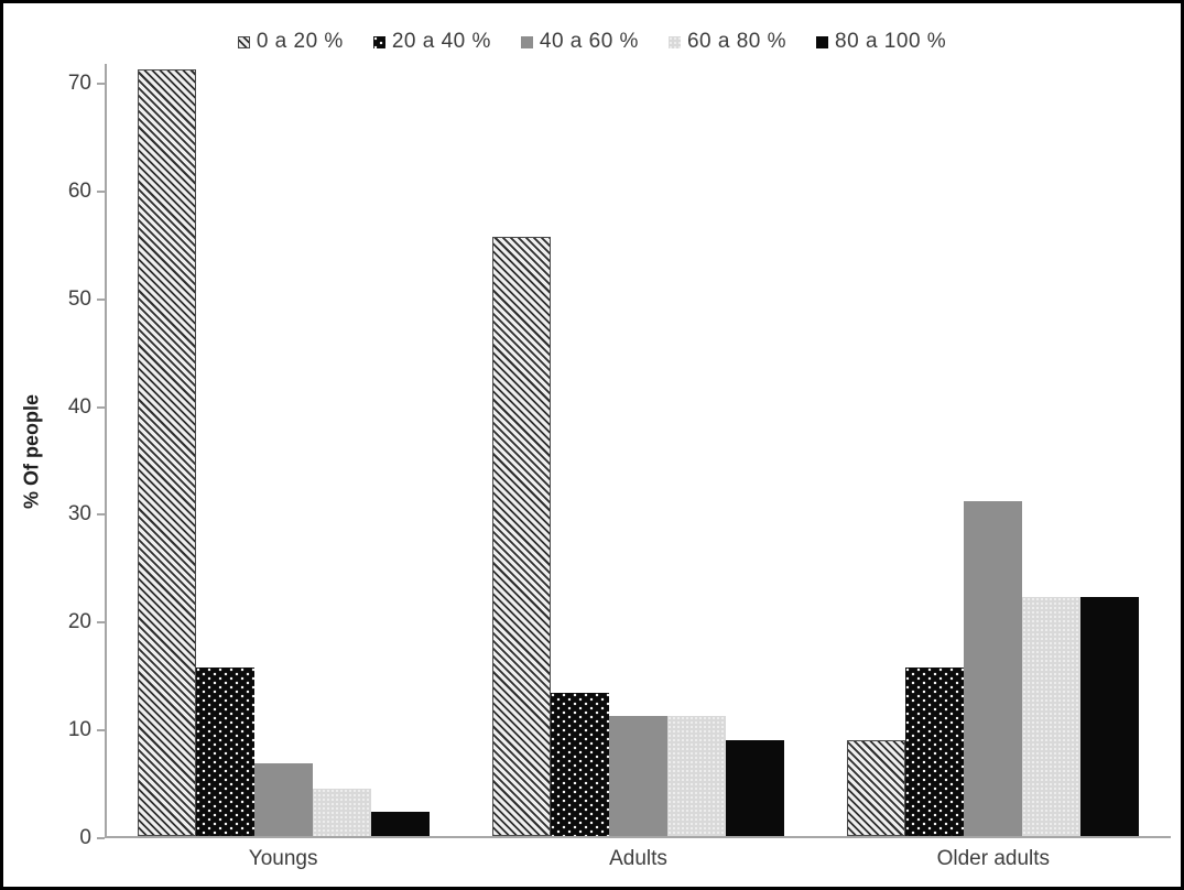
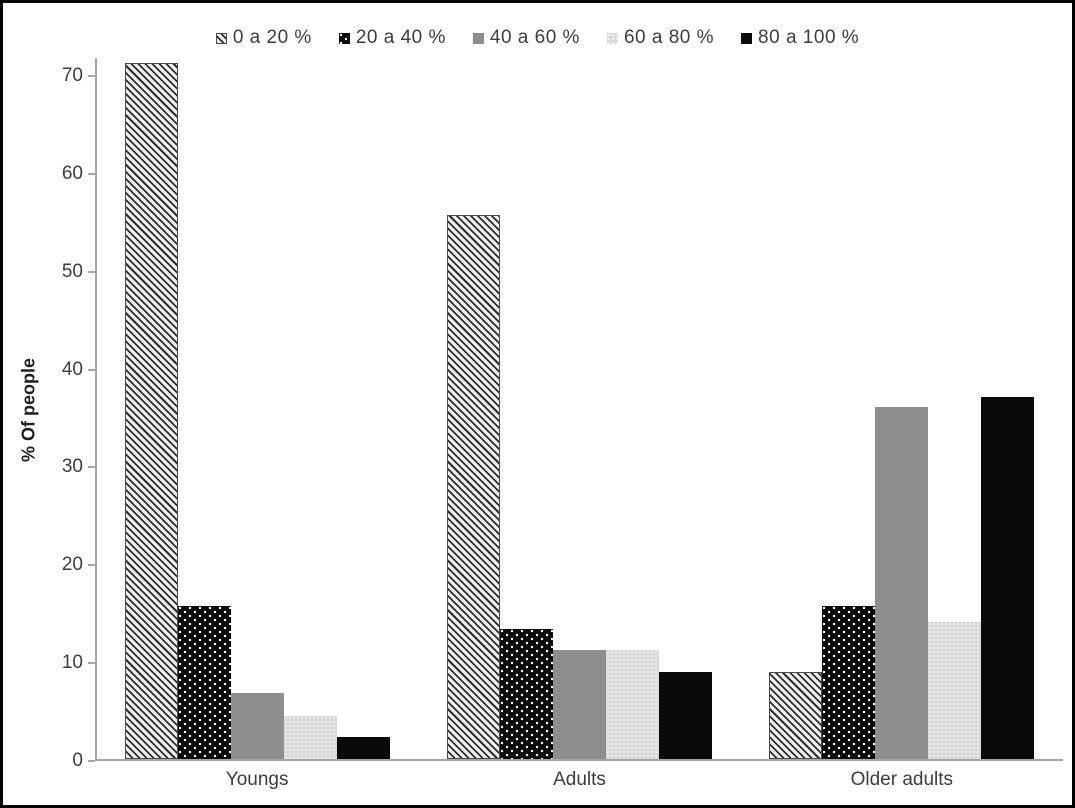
40 a 60 %/Older adults: 31 -> 36
60 a 80 %/Older adults: 22 -> 14
80 a 100 %/Older adults: 22 -> 37
